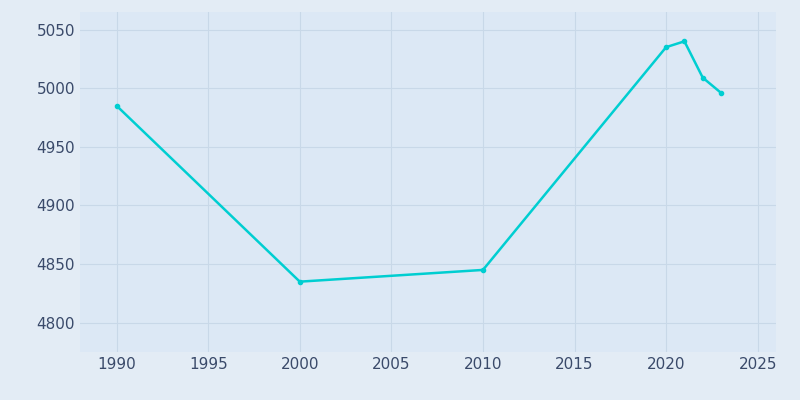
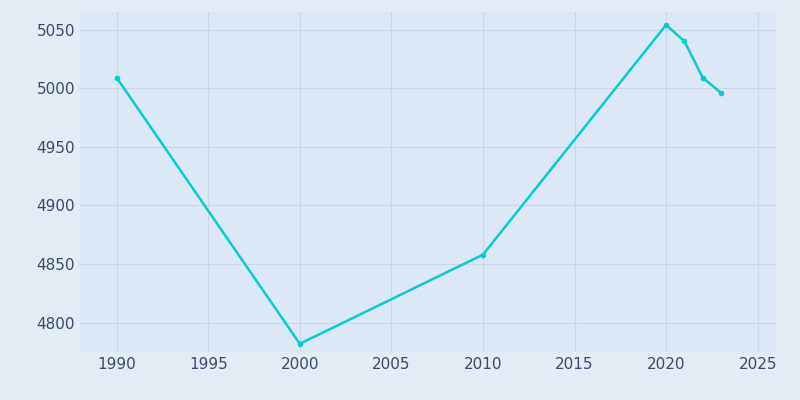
1990: 4985 -> 5009
2000: 4835 -> 4782
2010: 4845 -> 4858
2020: 5035 -> 5054
